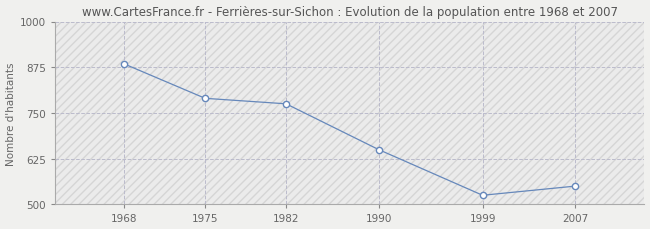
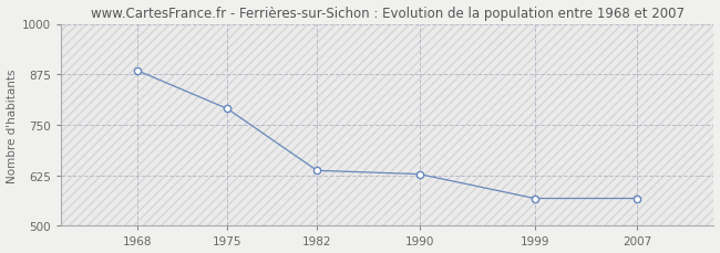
1982: 775 -> 637
1990: 650 -> 628
1999: 525 -> 568
2007: 550 -> 568
